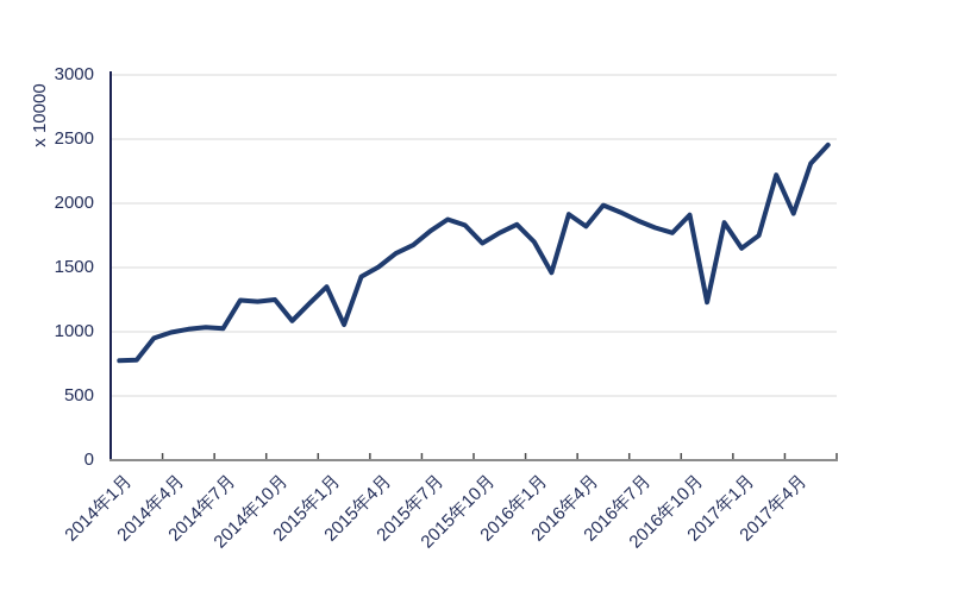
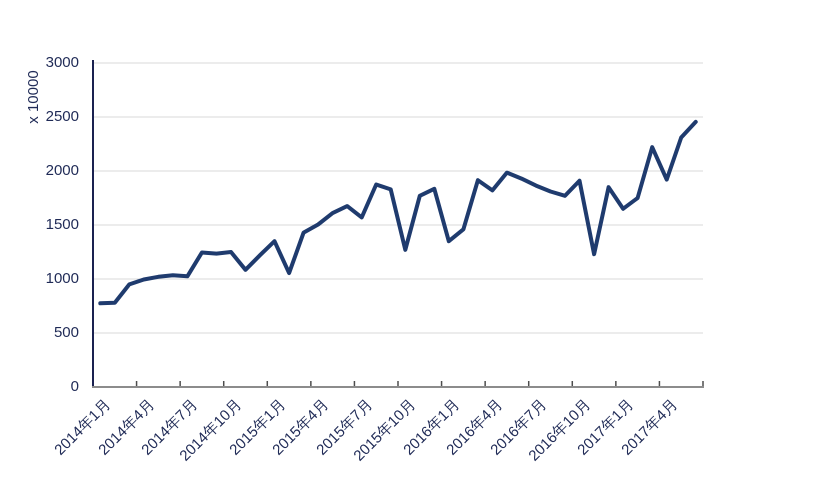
2015年7月: 1780 -> 1570
2015年10月: 1690 -> 1270
2016年1月: 1700 -> 1350
